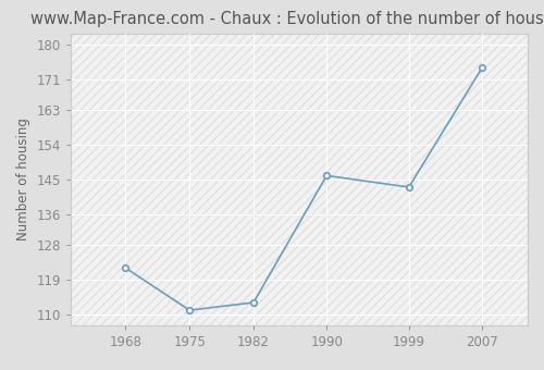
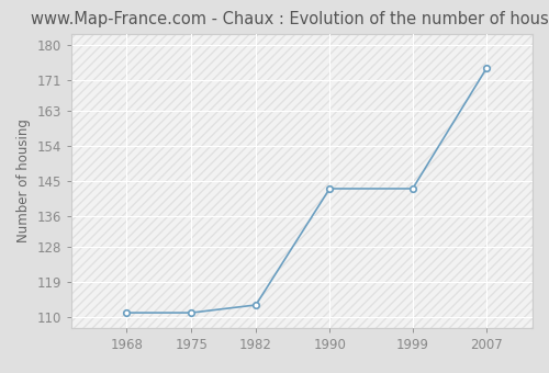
1968: 122 -> 111
1990: 146 -> 143
